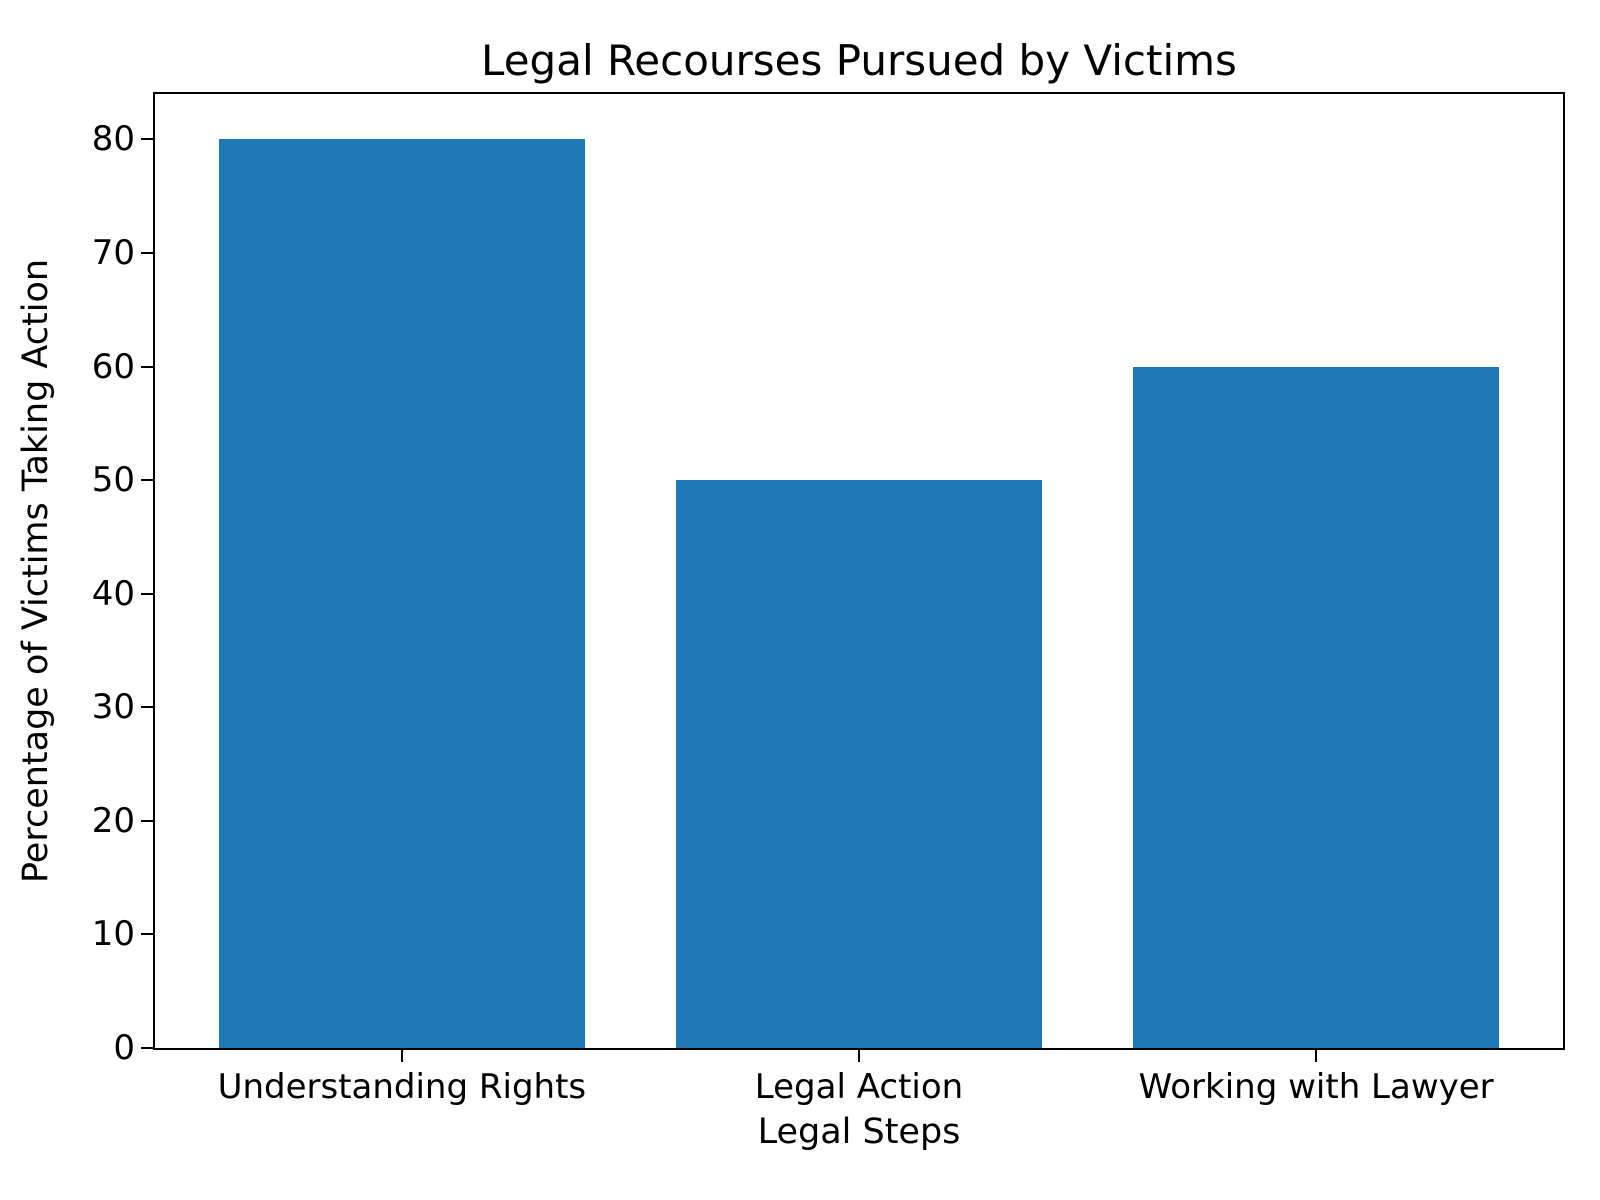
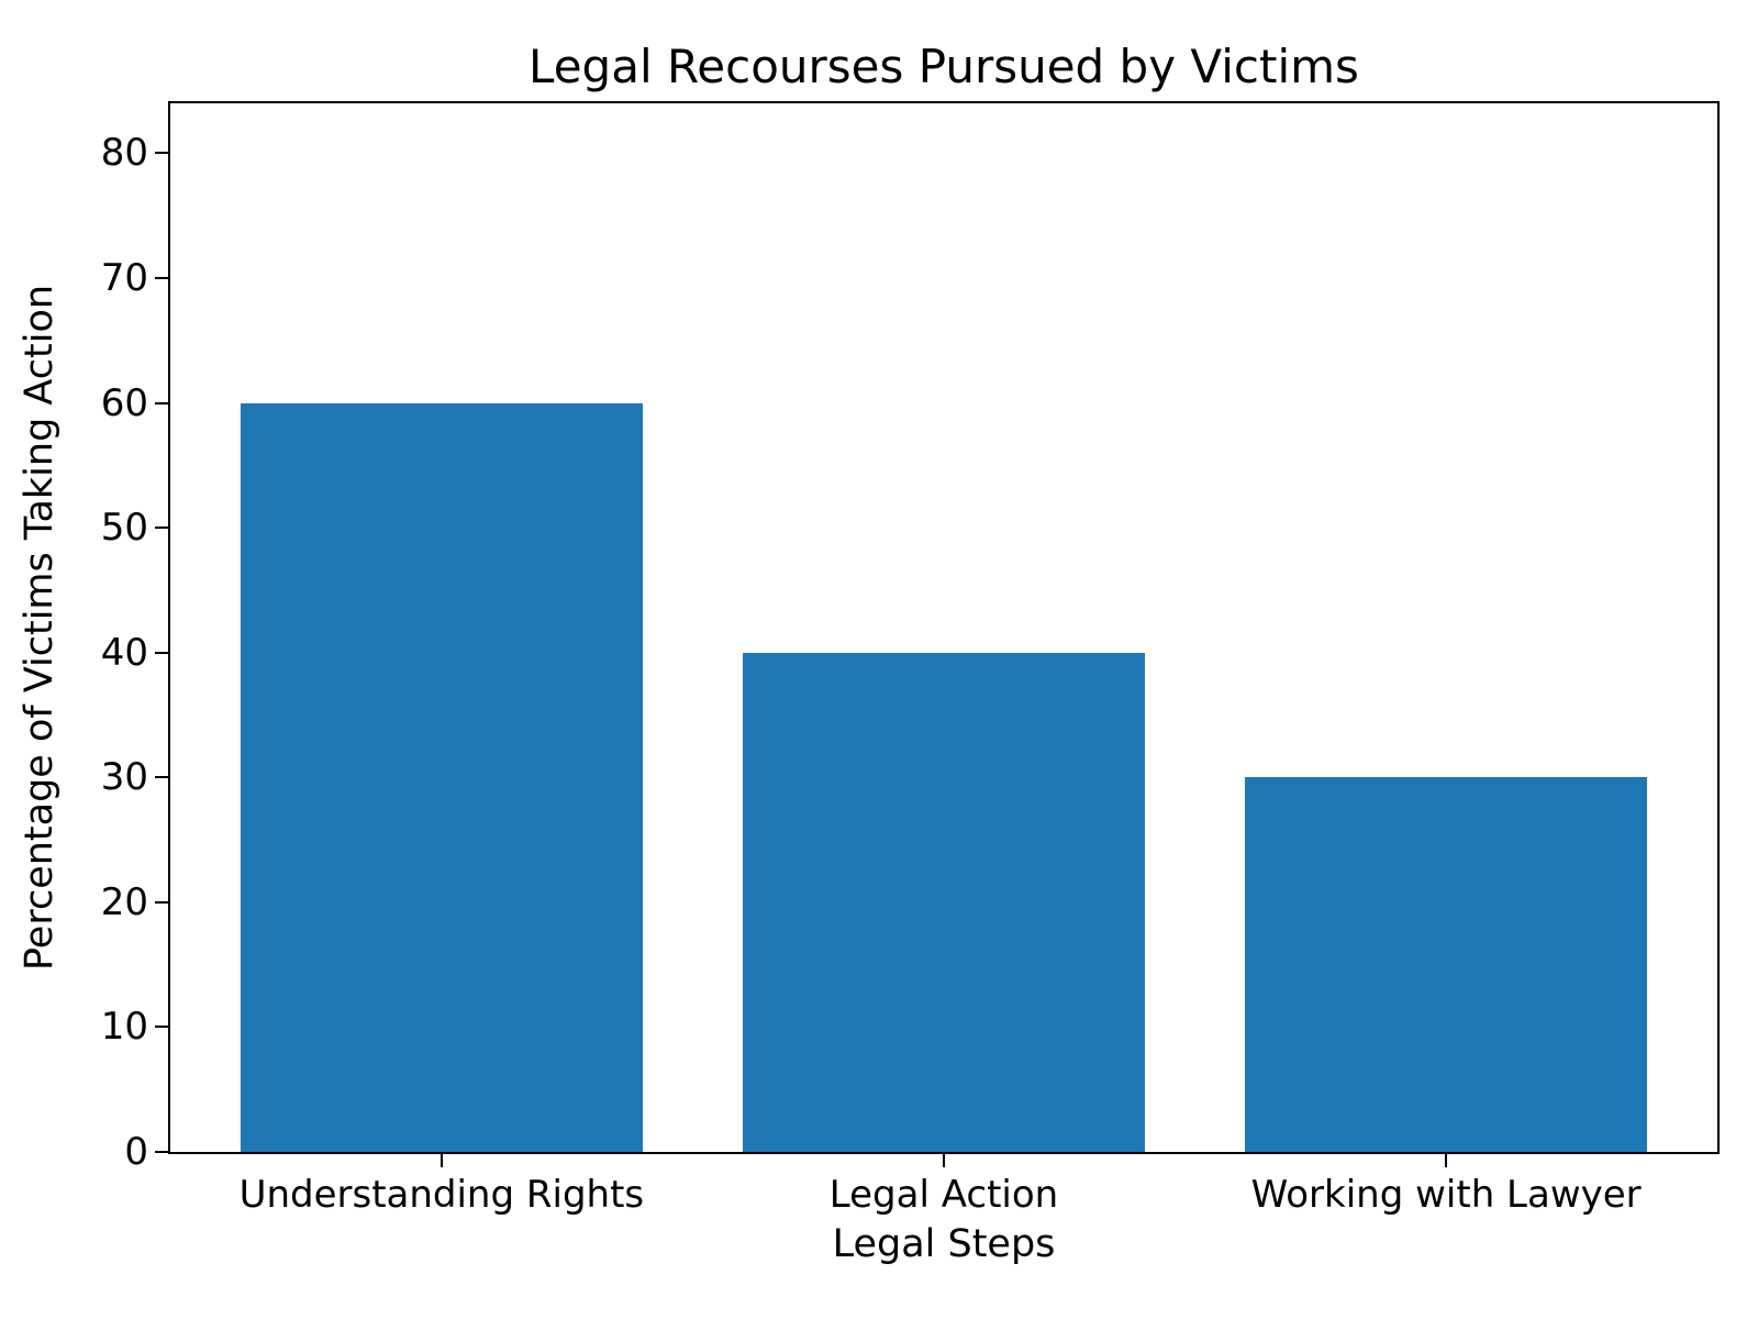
Understanding Rights: 80 -> 60
Legal Action: 50 -> 40
Working with Lawyer: 60 -> 30
